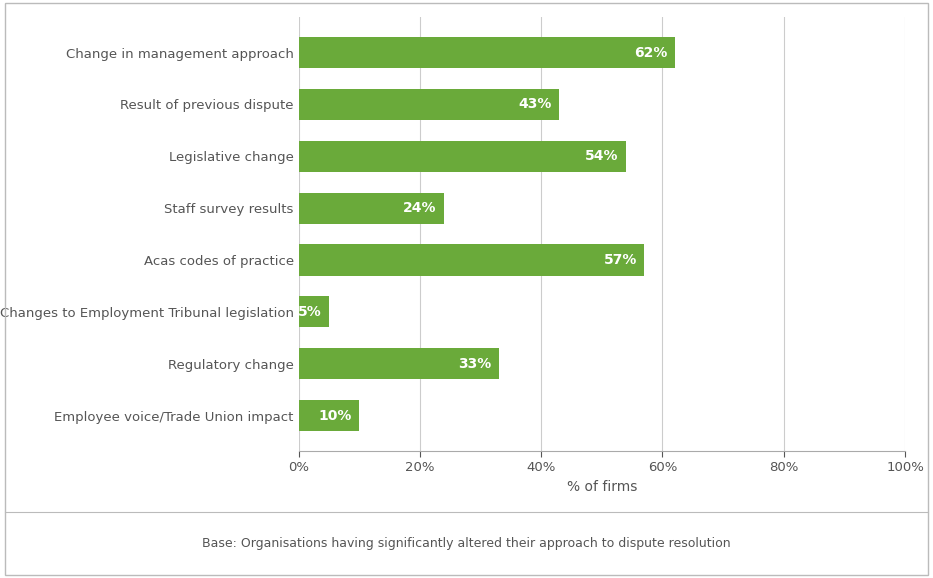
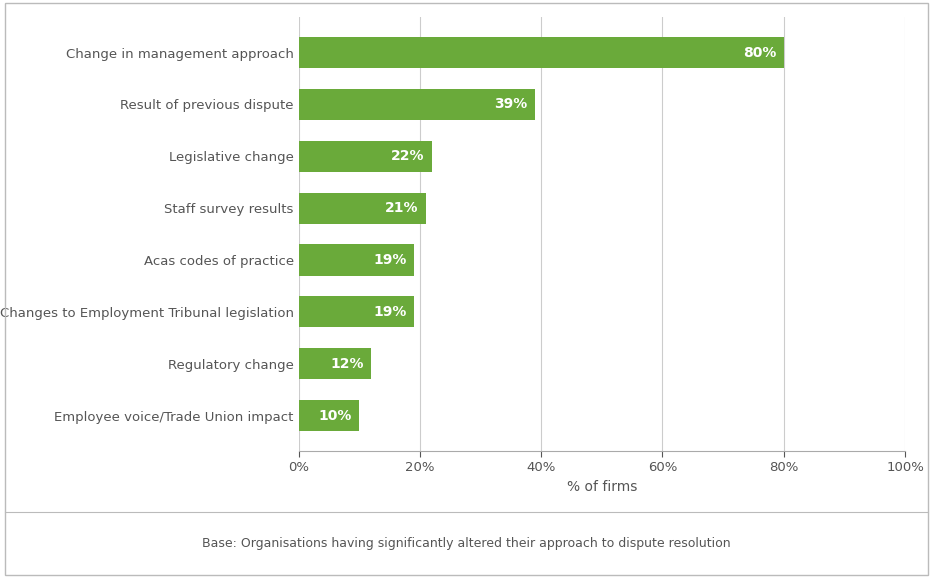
Change in management approach: 62% -> 80%
Result of previous dispute: 43% -> 39%
Legislative change: 54% -> 22%
Staff survey results: 24% -> 21%
Acas codes of practice: 57% -> 19%
Changes to Employment Tribunal legislation: 5% -> 19%
Regulatory change: 33% -> 12%
